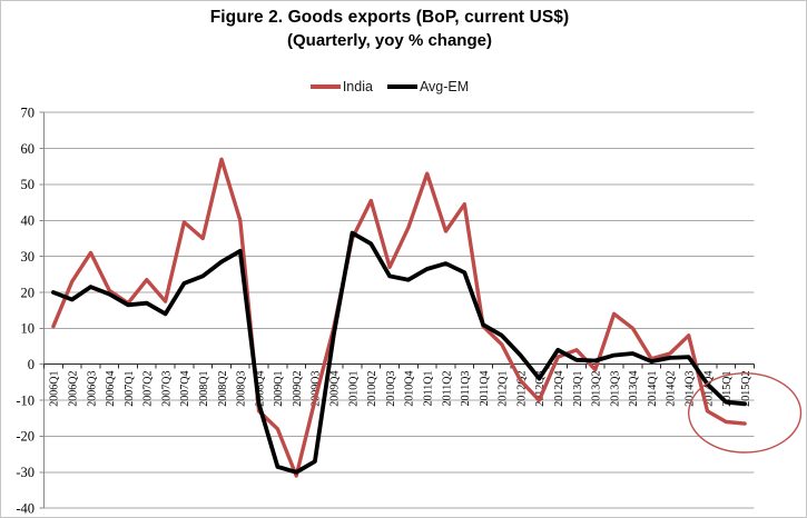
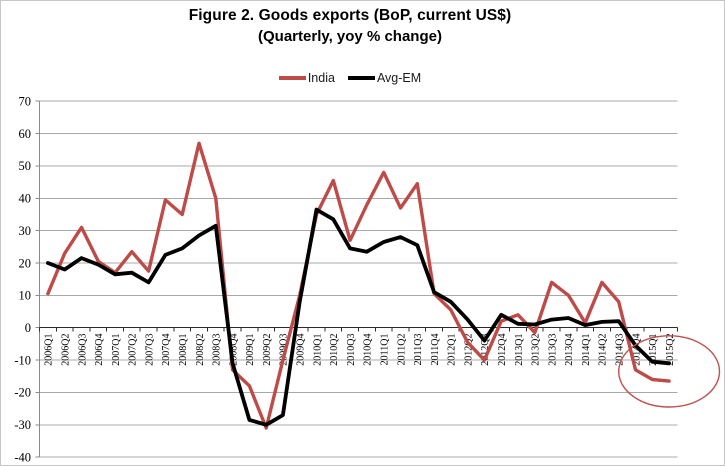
India/2011Q1: 53 -> 48
India/2014Q2: 3 -> 14
